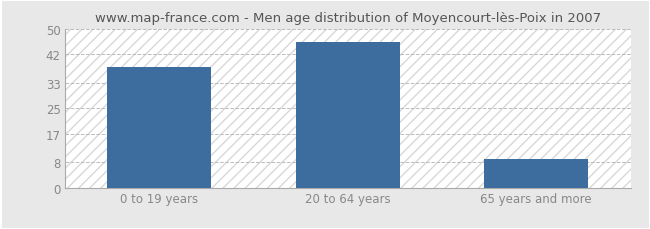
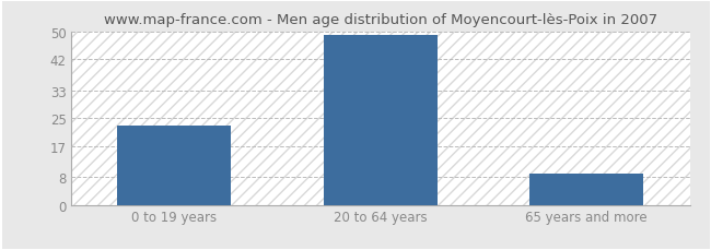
0 to 19 years: 38 -> 23
20 to 64 years: 46 -> 49
